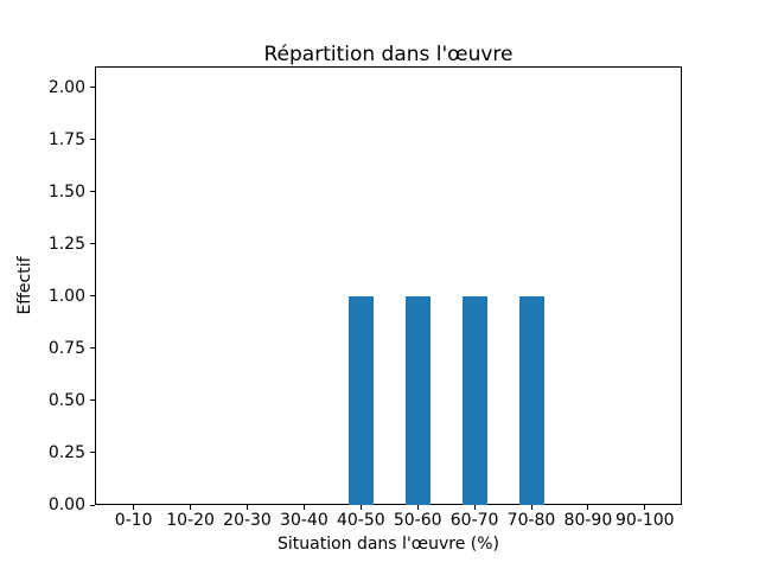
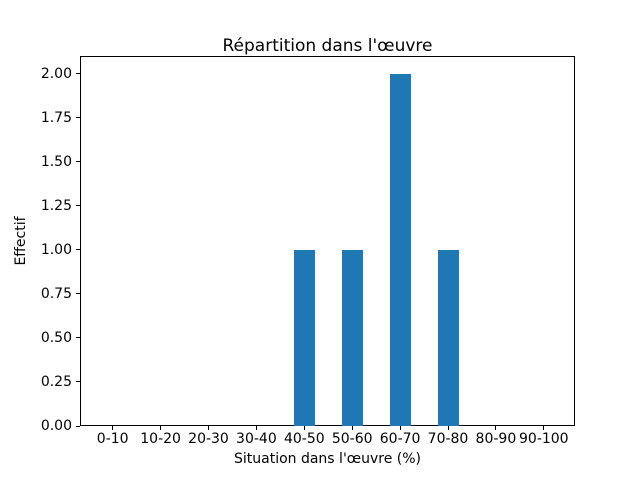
60-70: 1 -> 2
